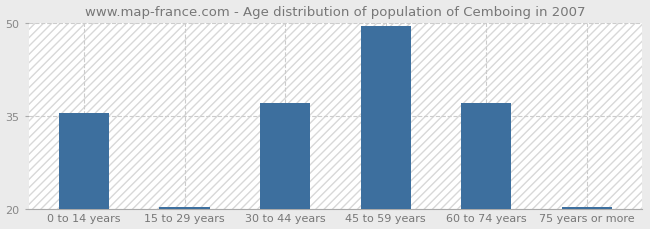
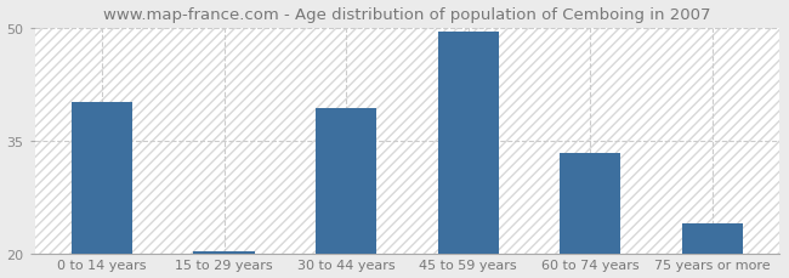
0 to 14 years: 35.5 -> 40.2
30 to 44 years: 37.0 -> 39.4
60 to 74 years: 37.0 -> 33.4
75 years or more: 20.2 -> 24.0
